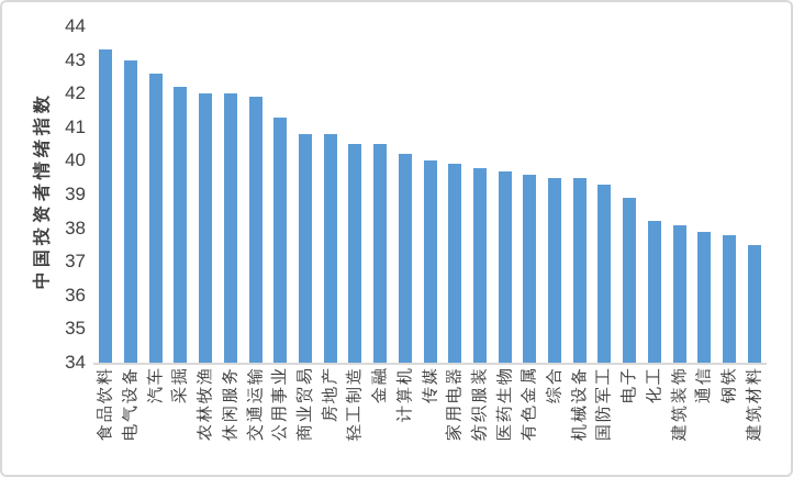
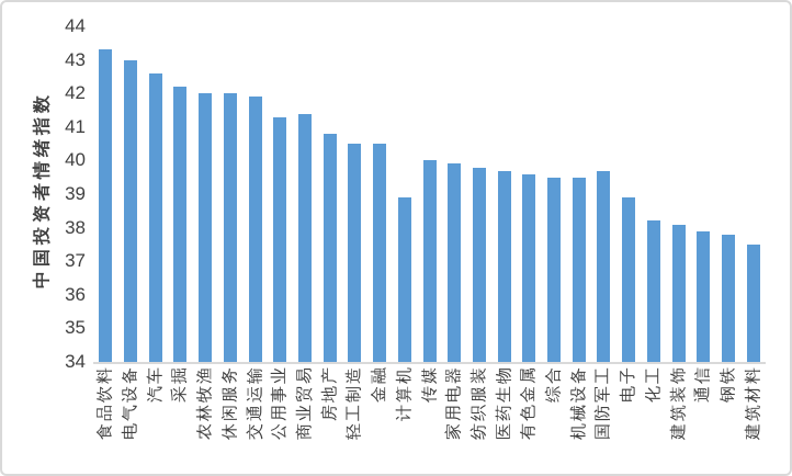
商业贸易: 40.8 -> 41.4
计算机: 40.2 -> 38.9
国防军工: 39.3 -> 39.7
